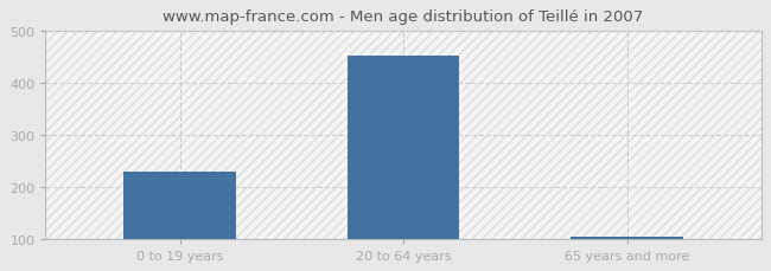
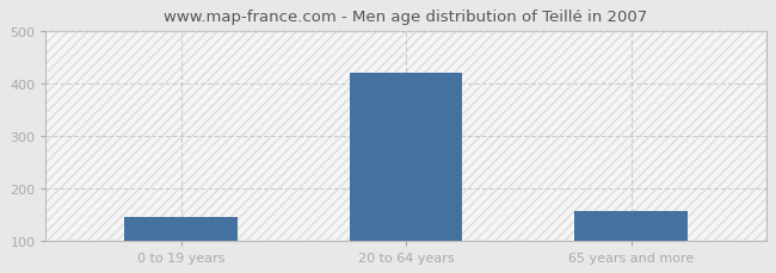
0 to 19 years: 228 -> 145
20 to 64 years: 452 -> 420
65 years and more: 103 -> 155
